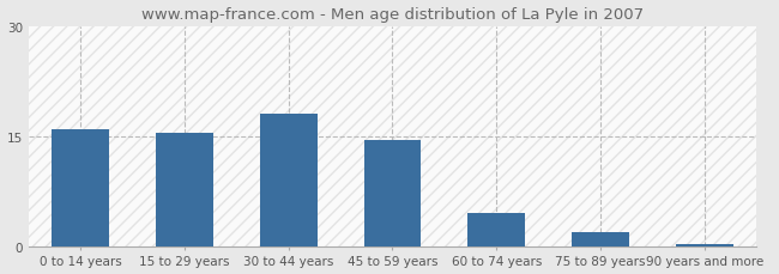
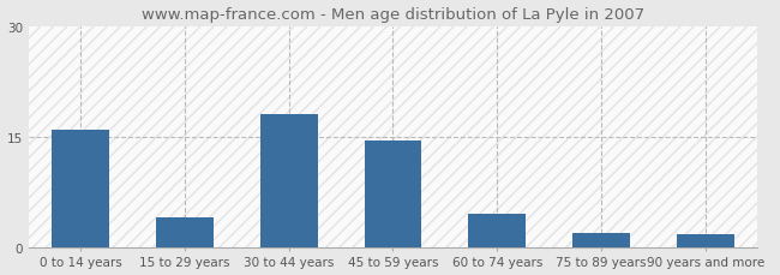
15 to 29 years: 15.5 -> 4.0
90 years and more: 0.3 -> 1.8
